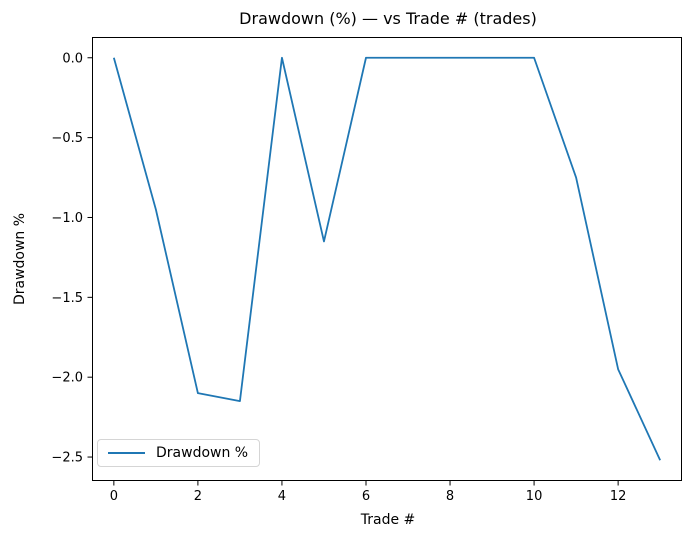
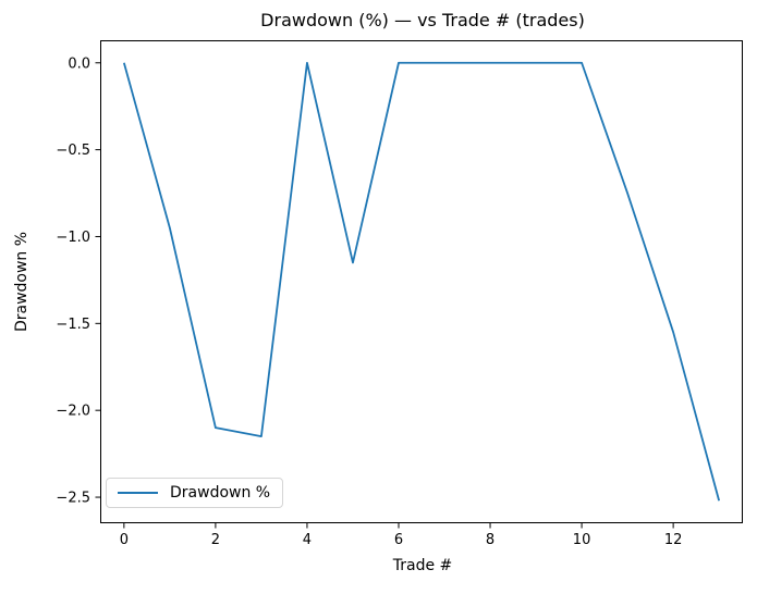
12: -1.95 -> -1.55
